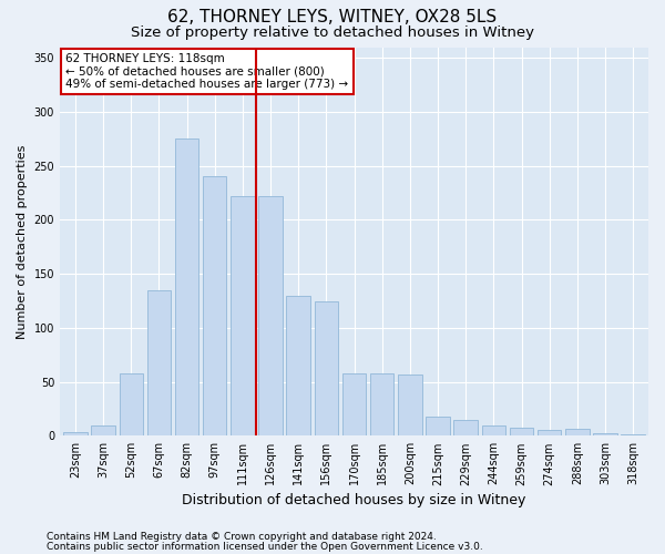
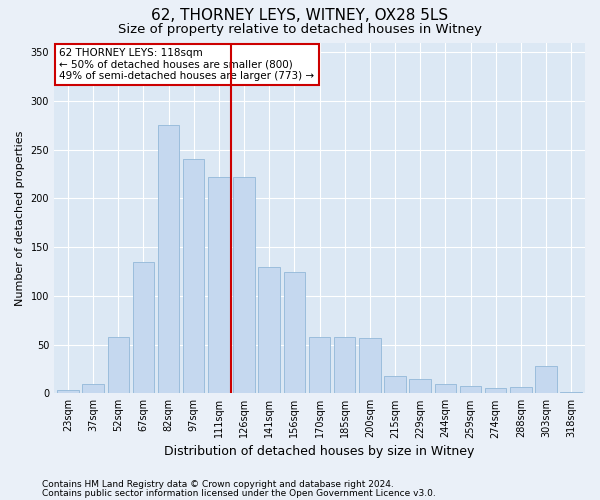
303sqm: 2 -> 28
